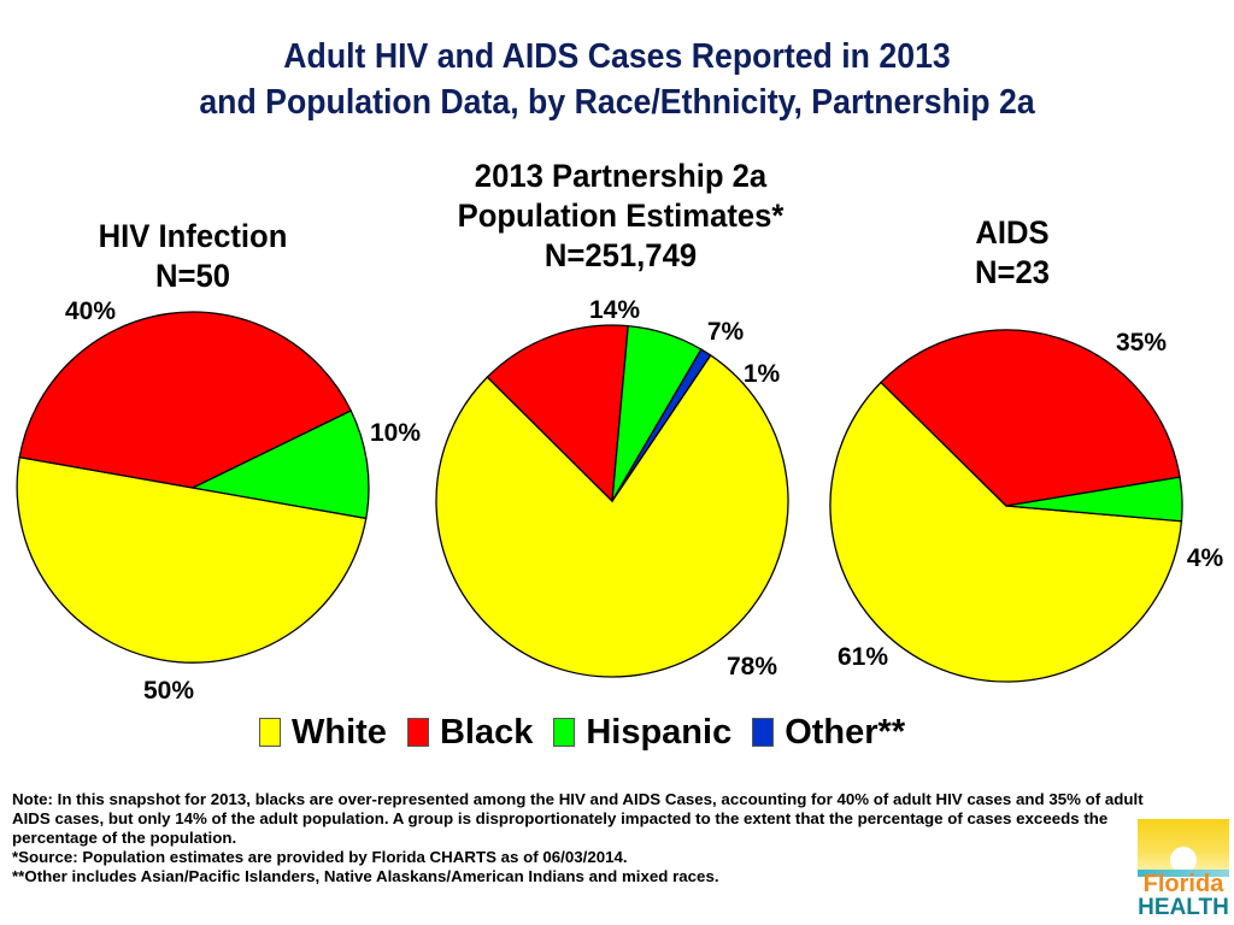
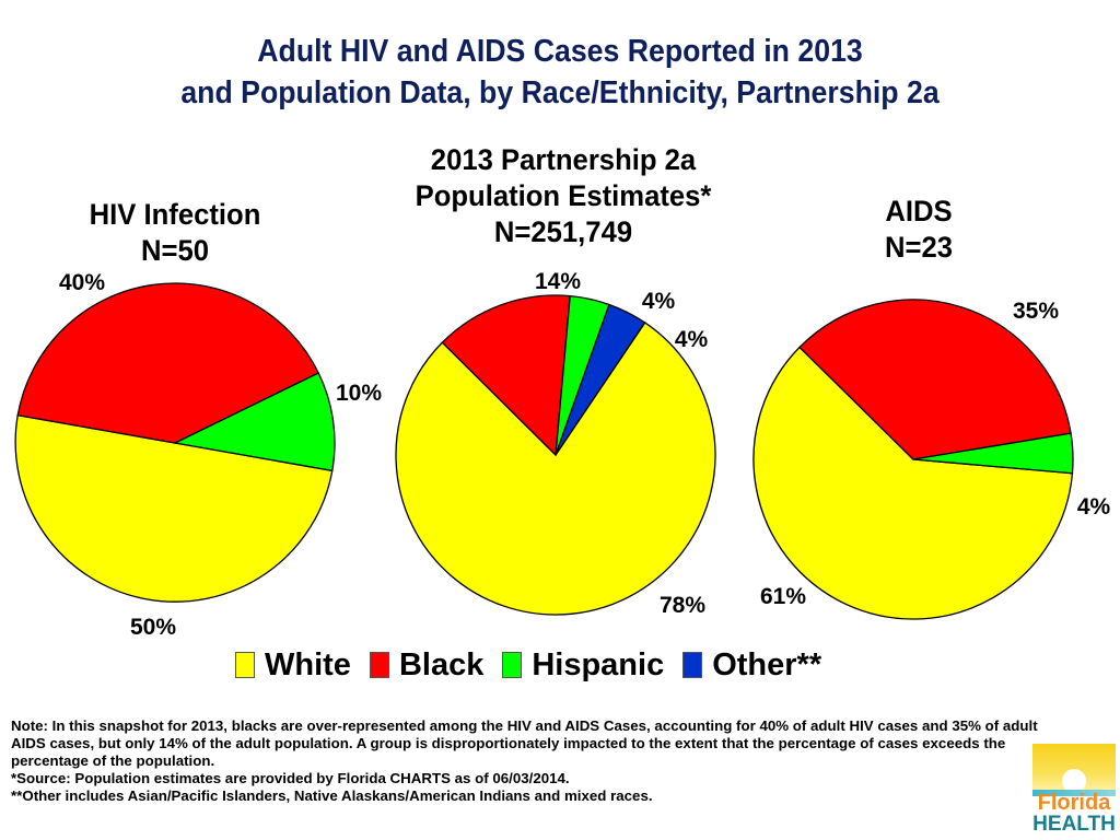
2013 Partnership 2a Population Estimates*/Hispanic: 7% -> 4%
2013 Partnership 2a Population Estimates*/Other**: 1% -> 4%
